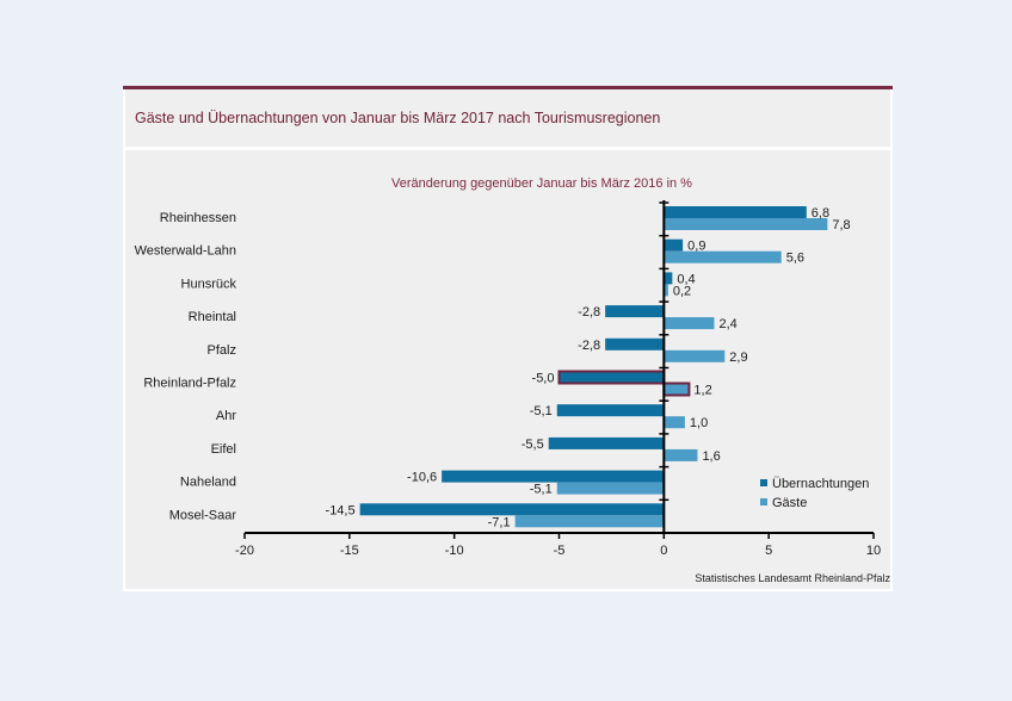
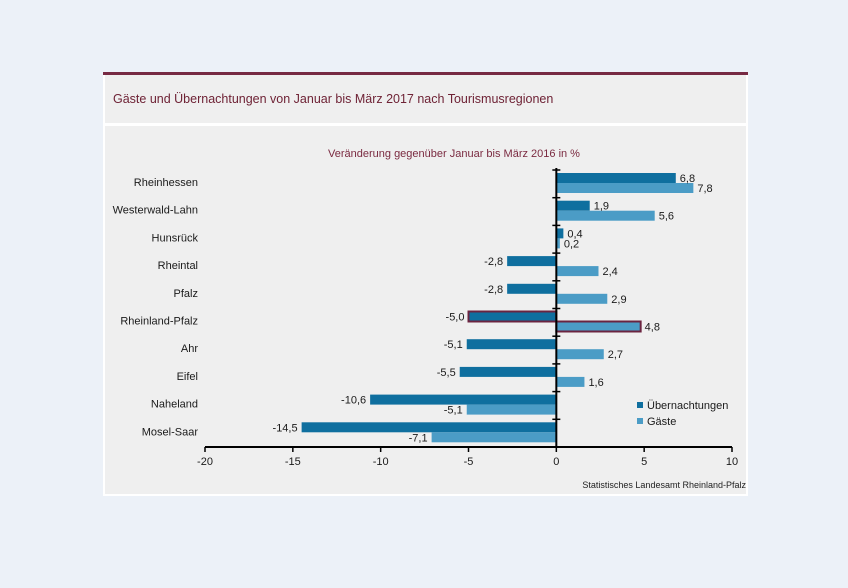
Übernachtungen/Westerwald-Lahn: 0,9 -> 1,9
Gäste/Rheinland-Pfalz: 1,2 -> 4,8
Gäste/Ahr: 1,0 -> 2,7
